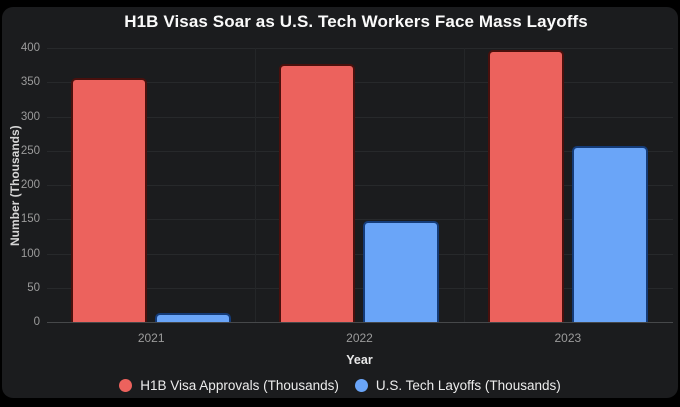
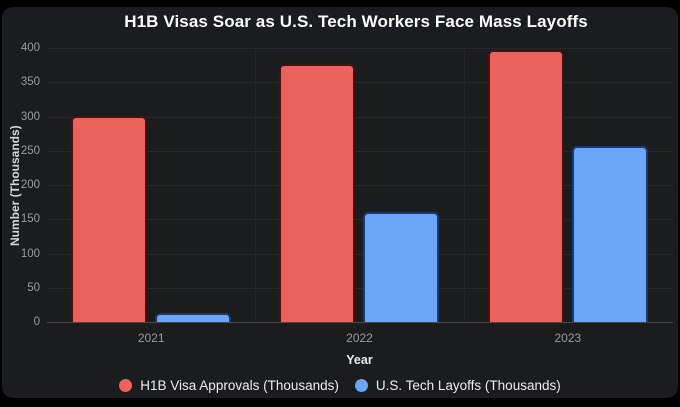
H1B Visa Approvals (Thousands)/2021: 360 -> 300
U.S. Tech Layoffs (Thousands)/2022: 150 -> 160
